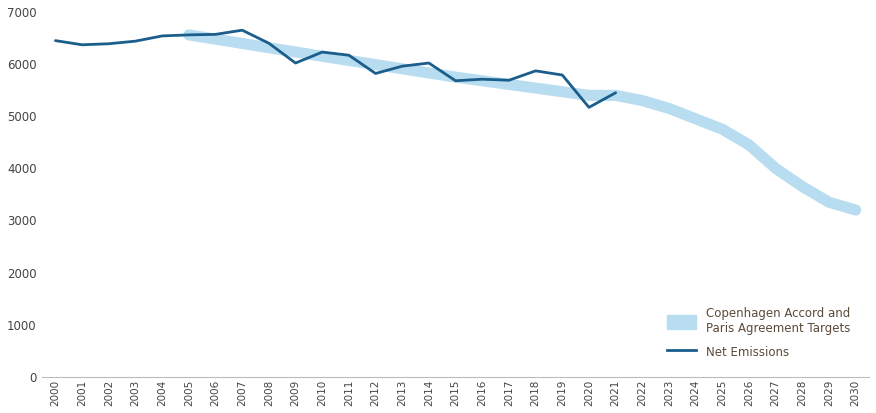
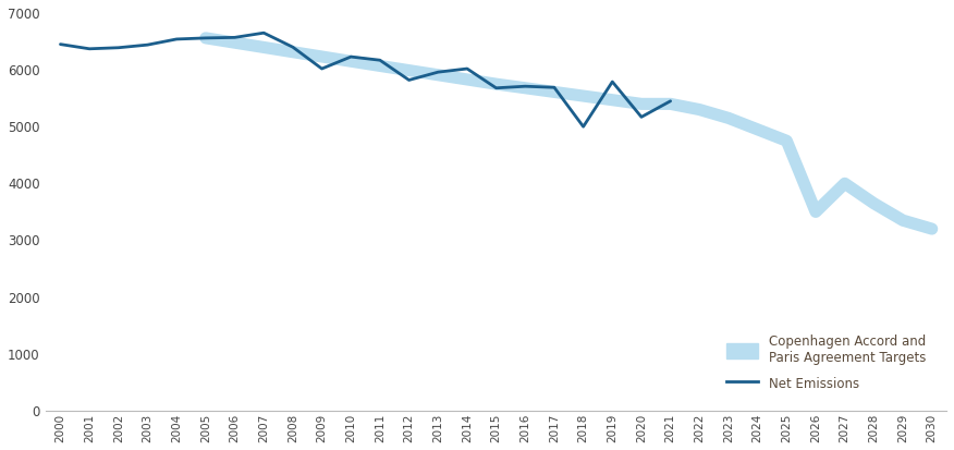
Net Emissions/2018: 5870 -> 5000
Copenhagen Accord and Paris Agreement Targets/2026: 4450 -> 3500
